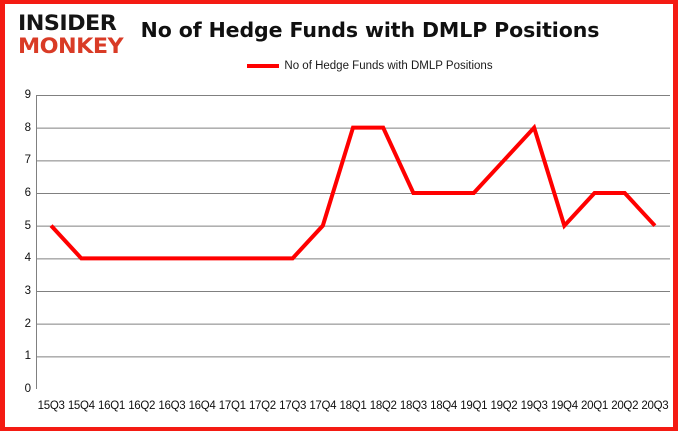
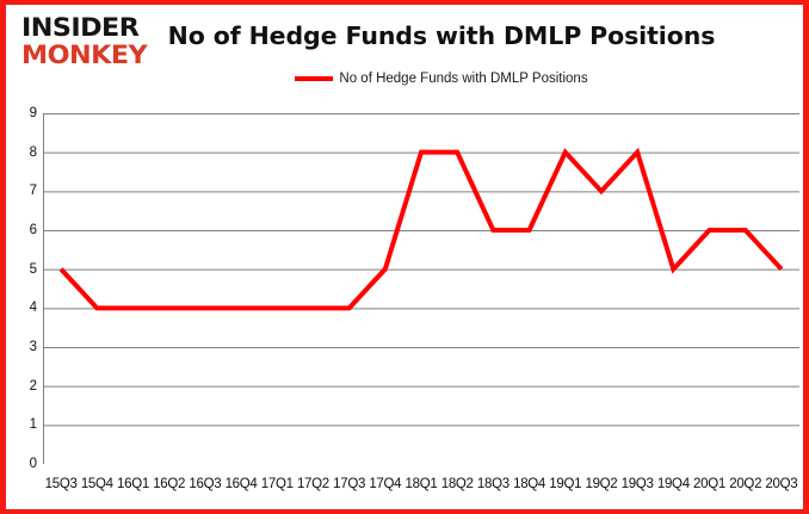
19Q1: 6 -> 8
